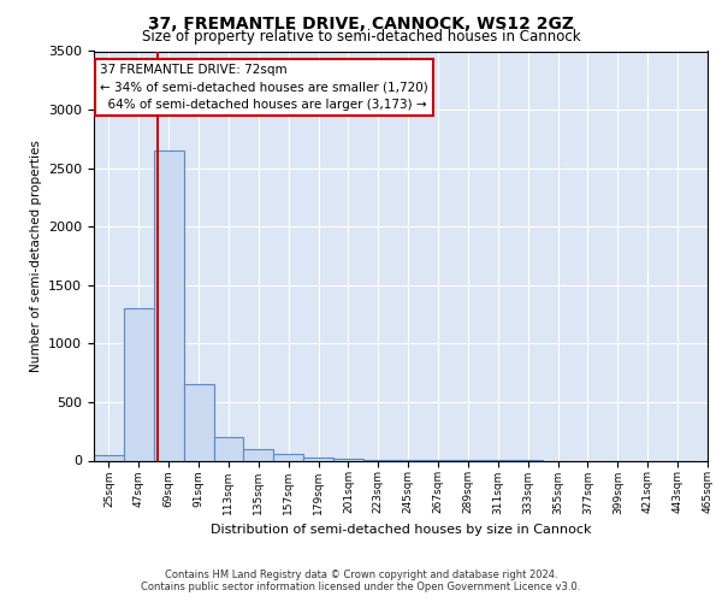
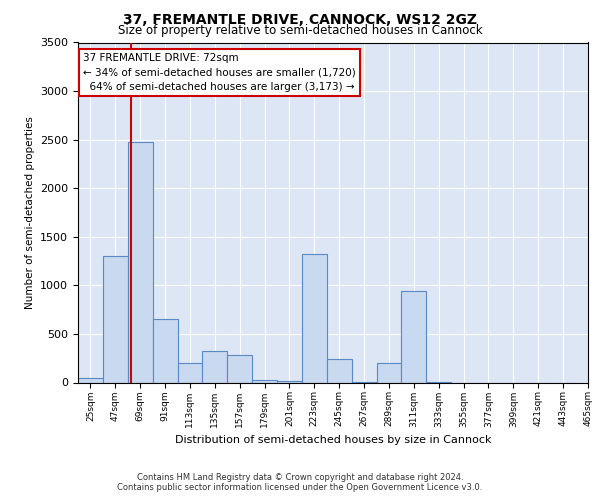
69sqm: 2650 -> 2480
135sqm: 100 -> 320
157sqm: 60 -> 280
223sqm: 10 -> 1320
245sqm: 0 -> 240
289sqm: 0 -> 200
311sqm: 0 -> 940
